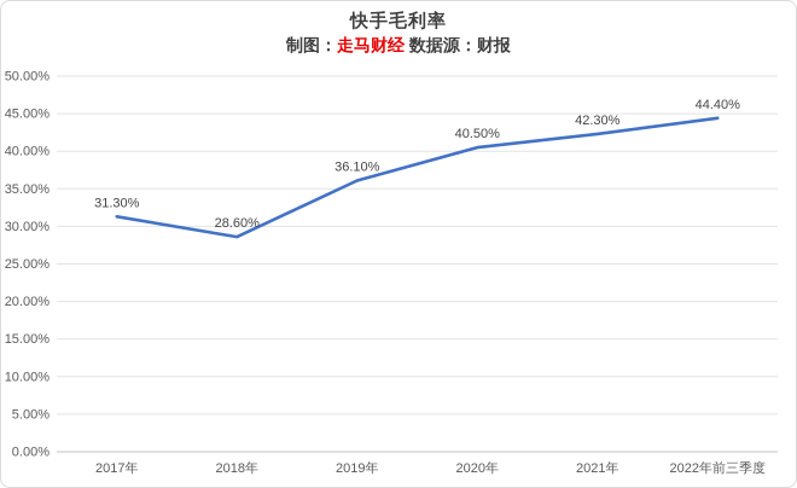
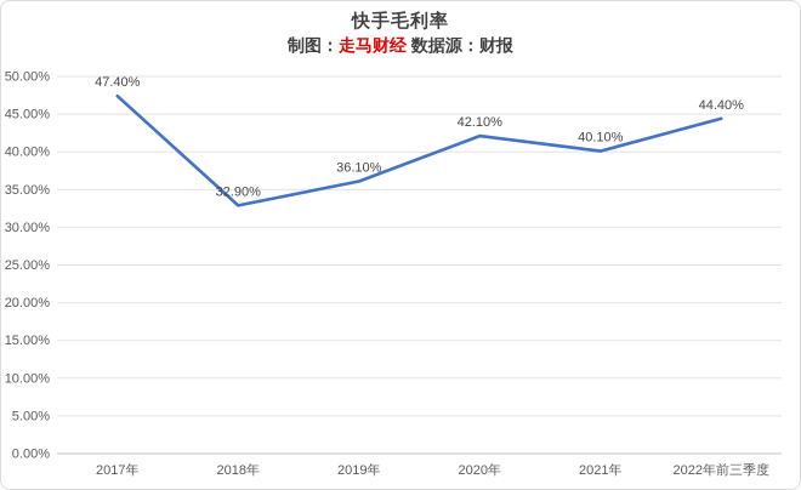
2017年: 31.30% -> 47.40%
2018年: 28.60% -> 32.90%
2020年: 40.50% -> 42.10%
2021年: 42.30% -> 40.10%
